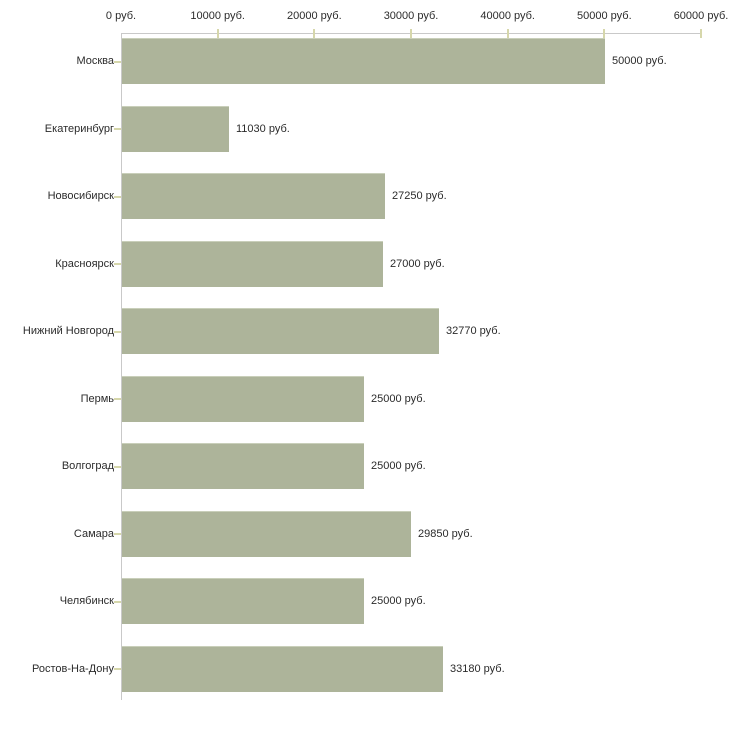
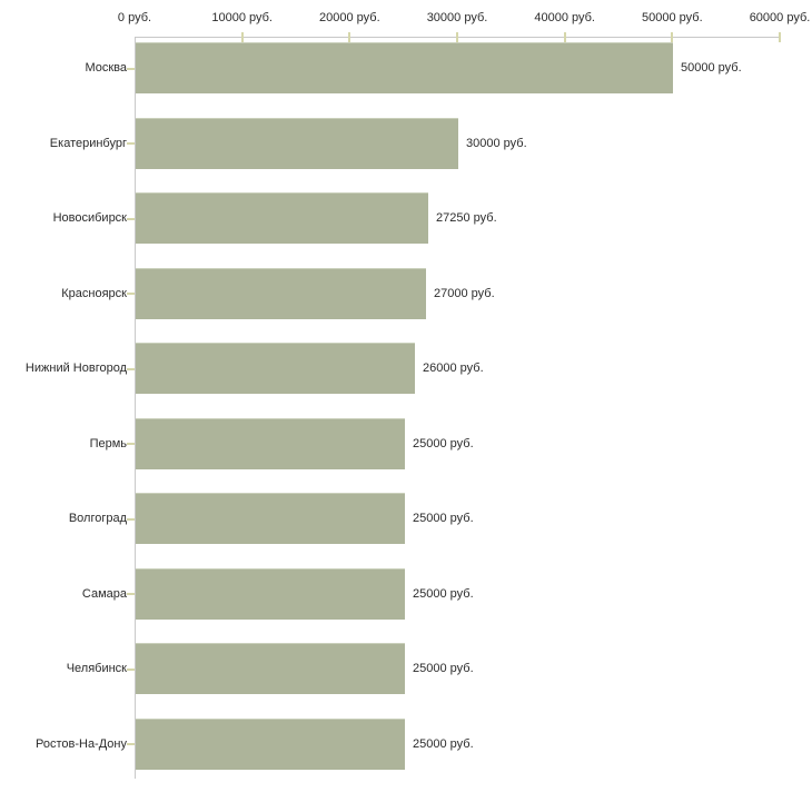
Екатеринбург: 11030 -> 30000
Нижний Новгород: 32770 -> 26000
Самара: 29850 -> 25000
Ростов-На-Дону: 33180 -> 25000
